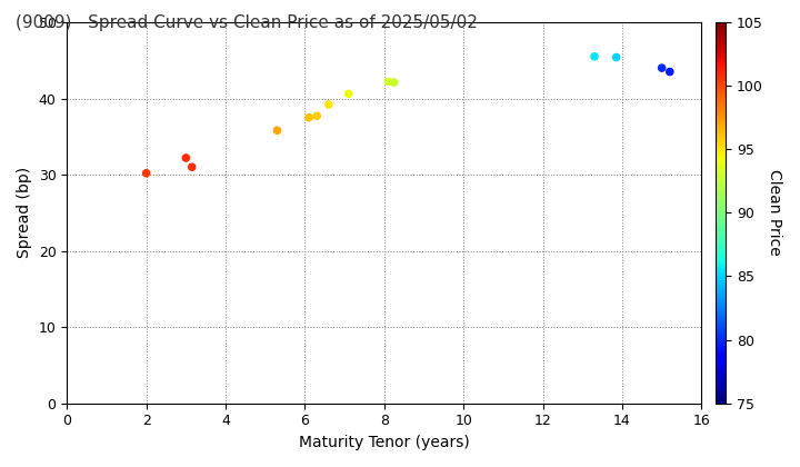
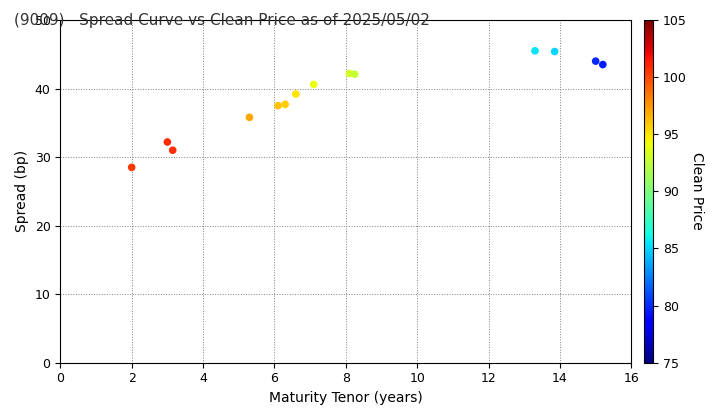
2: 30.2 -> 28.5
